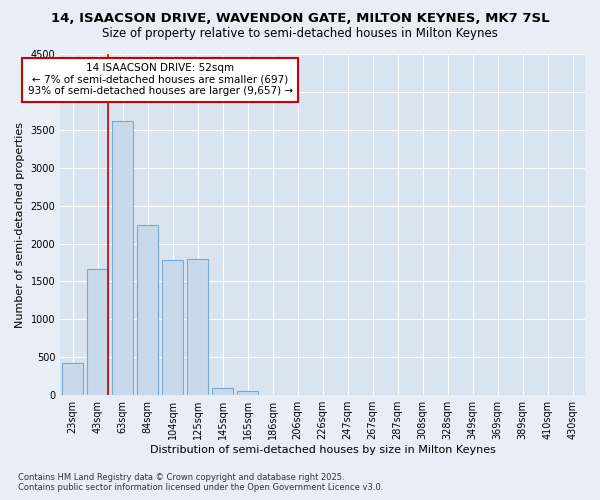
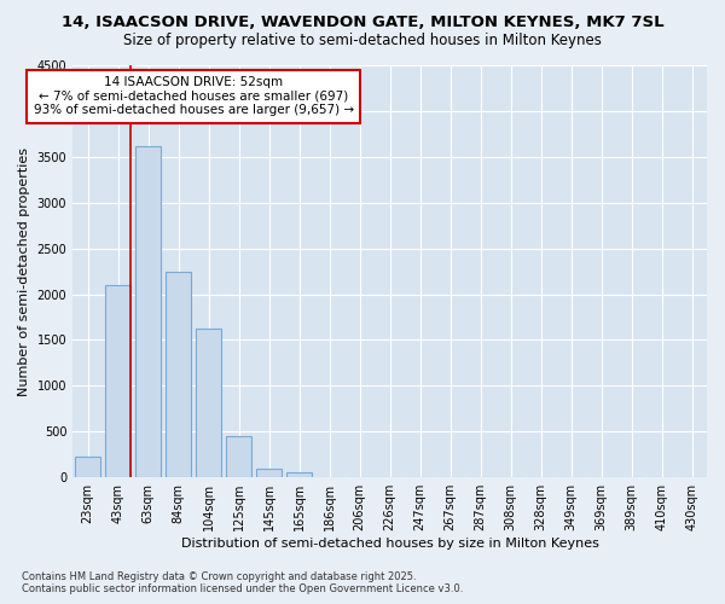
23sqm: 420 -> 230
43sqm: 1660 -> 2100
104sqm: 1780 -> 1620
125sqm: 1800 -> 450
